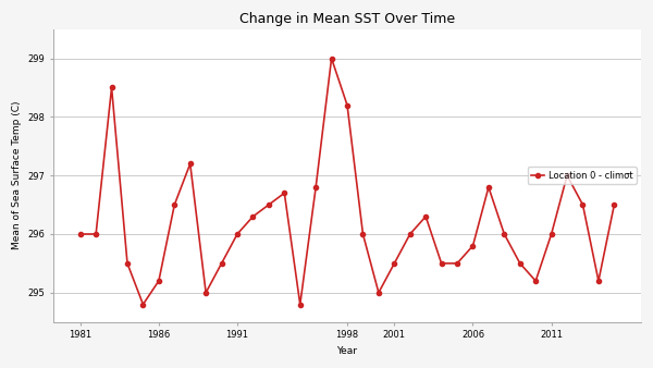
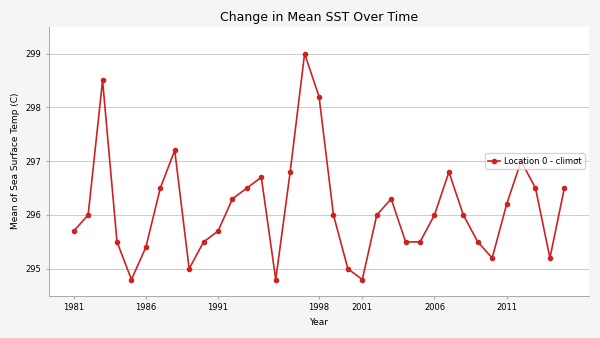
1981: 296.0 -> 295.7
1986: 295.2 -> 295.4
1991: 296.0 -> 295.7
2001: 295.5 -> 294.8
2006: 295.8 -> 296.0
2011: 296.0 -> 296.2
